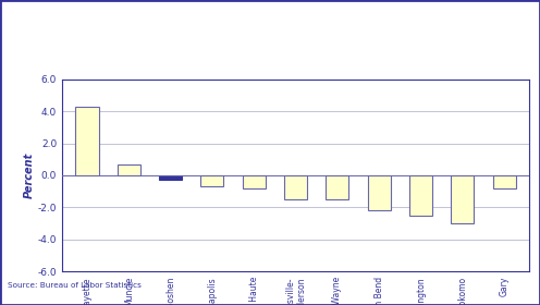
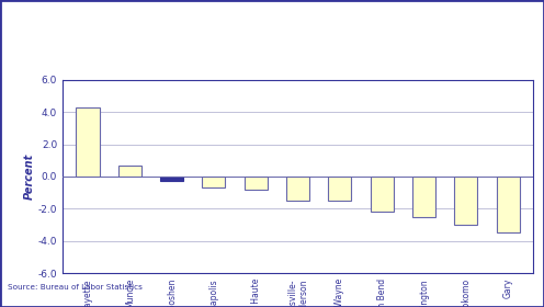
Gary: -0.8 -> -3.5
